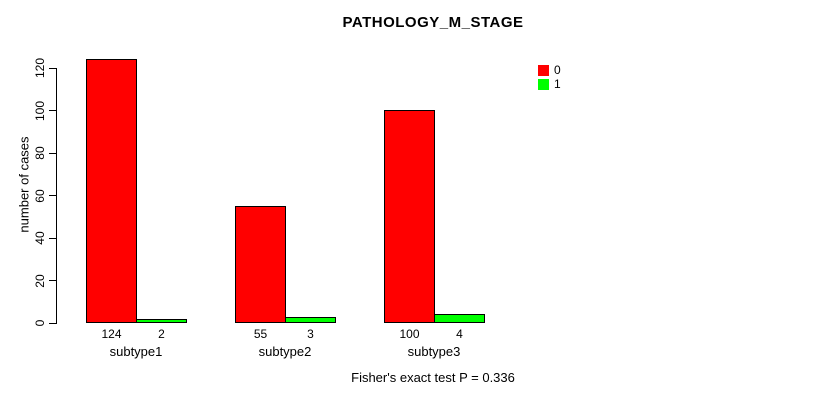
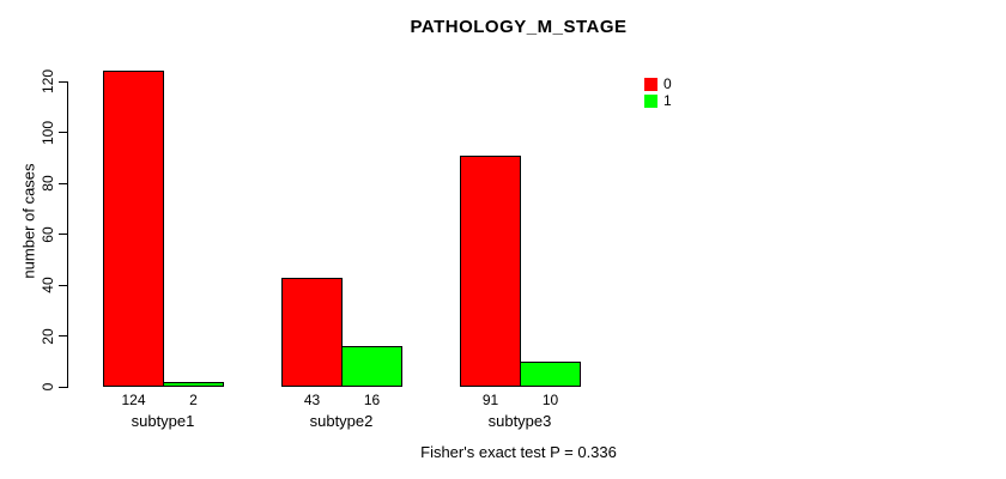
0/subtype2: 55 -> 43
1/subtype2: 3 -> 16
0/subtype3: 100 -> 91
1/subtype3: 4 -> 10
